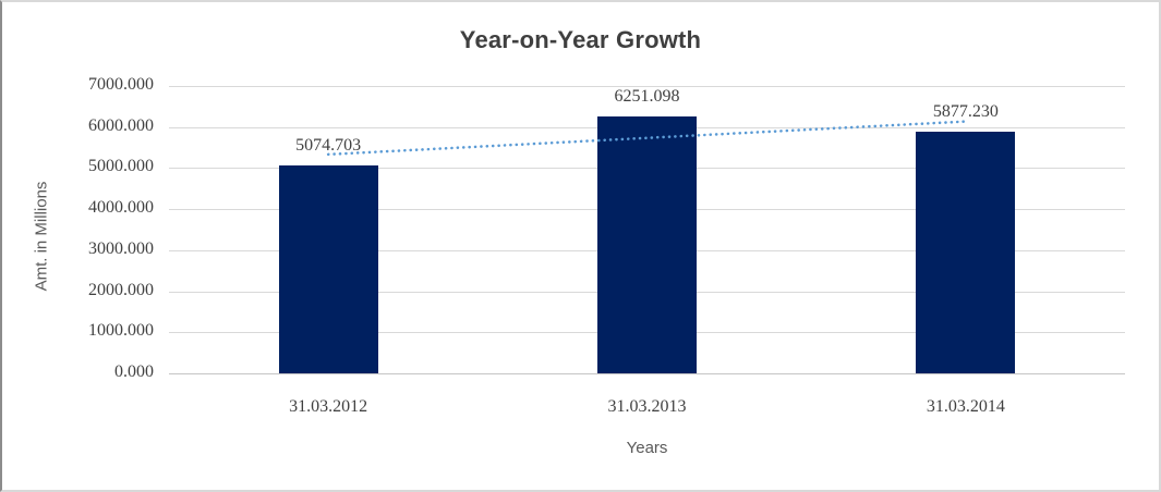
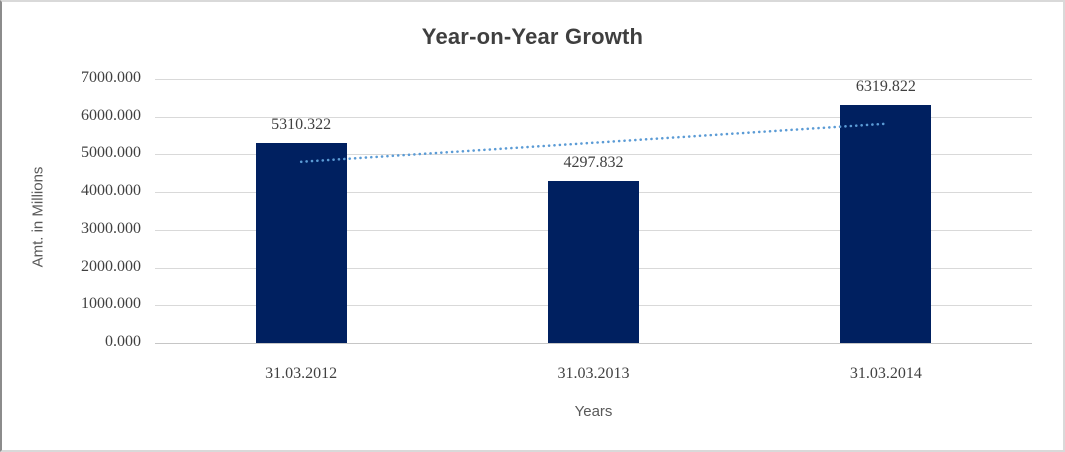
31.03.2012: 5074.703 -> 5310.322
31.03.2013: 6251.098 -> 4297.832
31.03.2014: 5877.230 -> 6319.822
